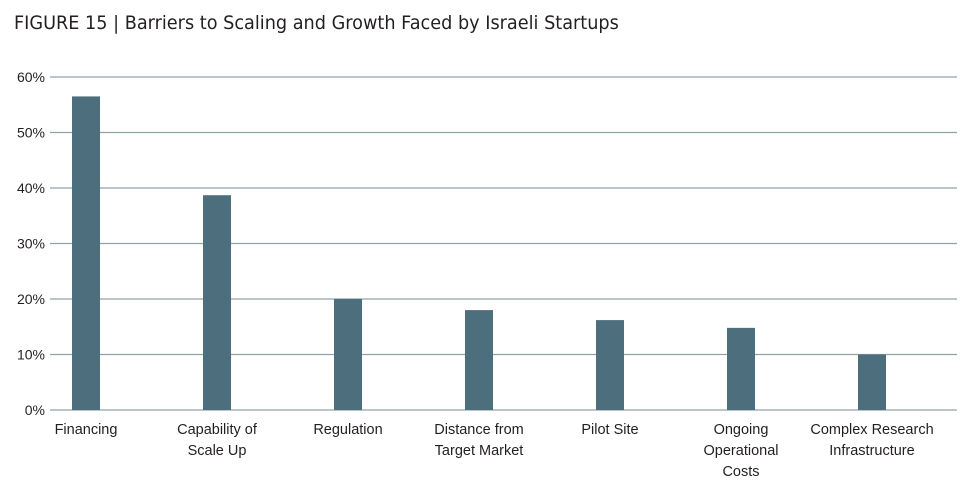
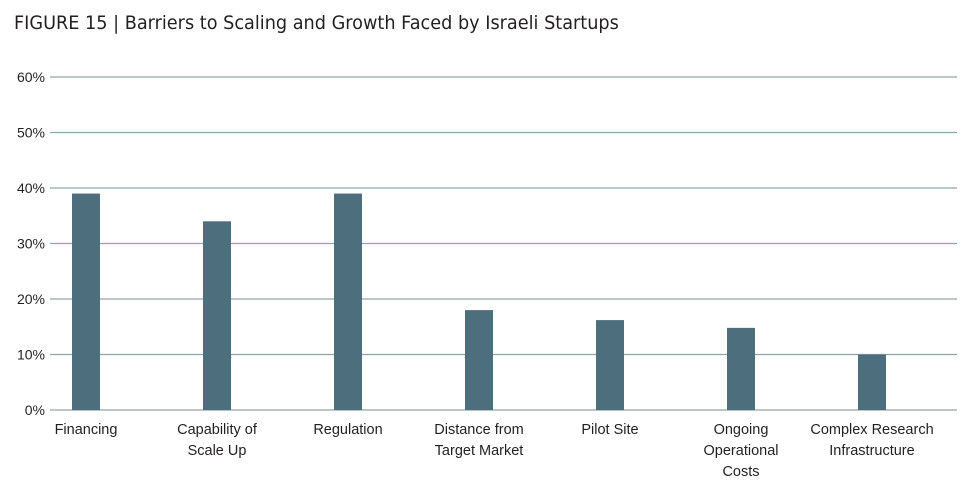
Financing: 56% -> 39%
Capability of Scale Up: 39% -> 34%
Regulation: 20% -> 39%
